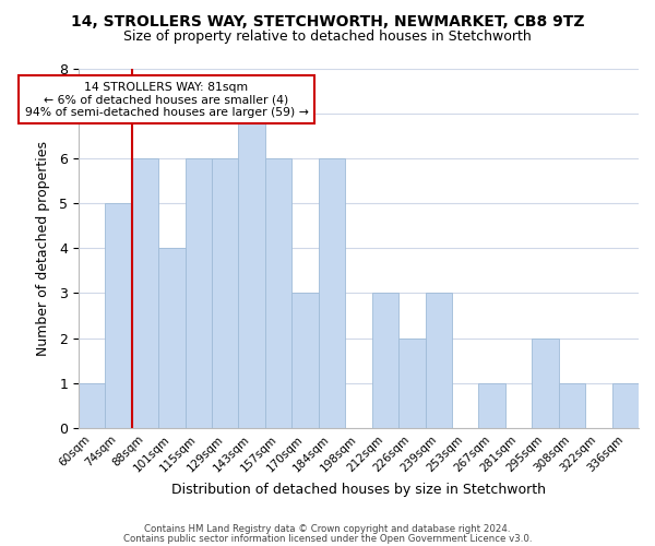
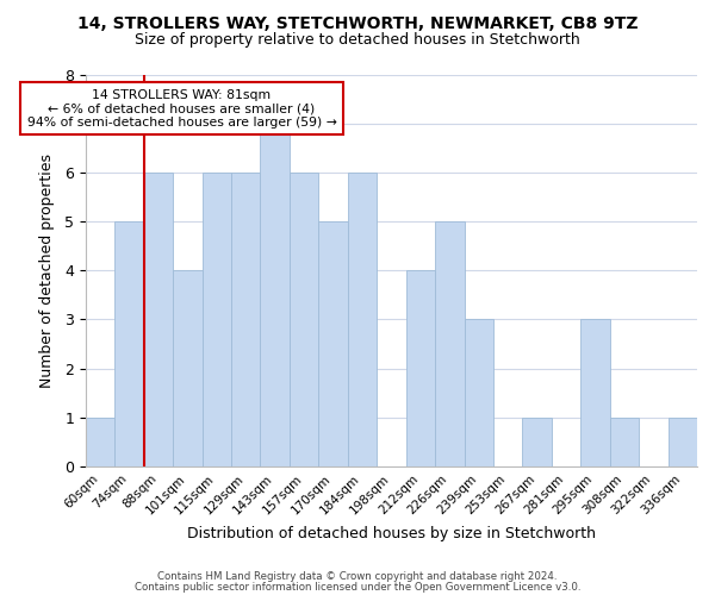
170sqm: 3 -> 5
212sqm: 3 -> 4
226sqm: 2 -> 5
295sqm: 2 -> 3
